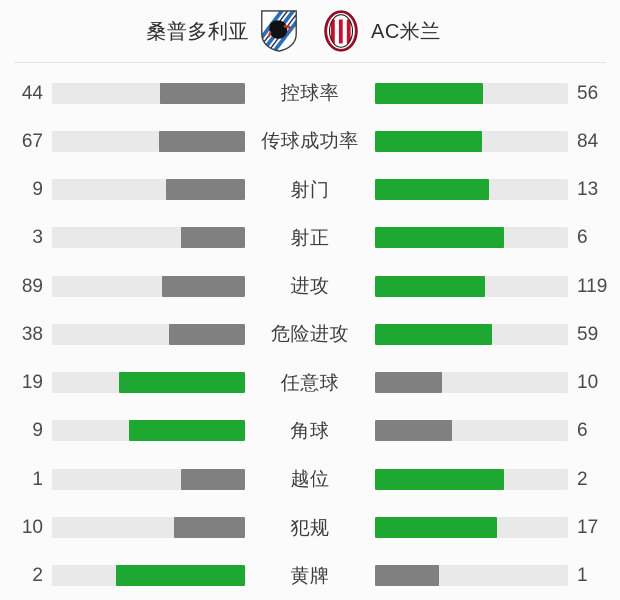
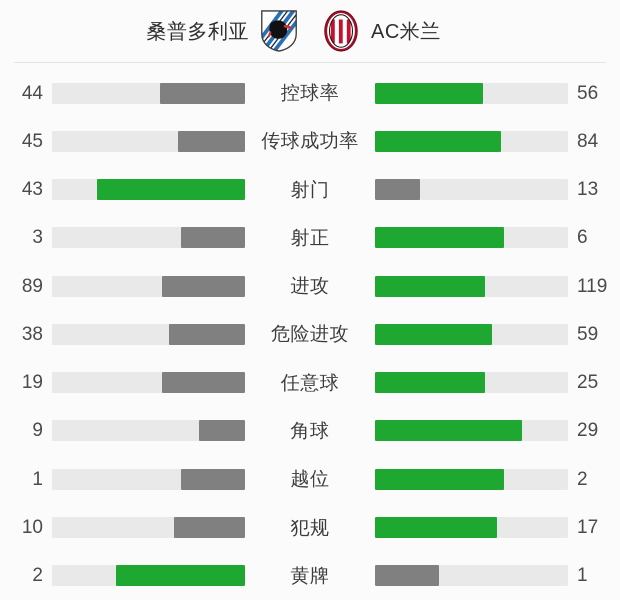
桑普多利亚/传球成功率: 67 -> 45
桑普多利亚/射门: 9 -> 43
AC米兰/任意球: 10 -> 25
AC米兰/角球: 6 -> 29
